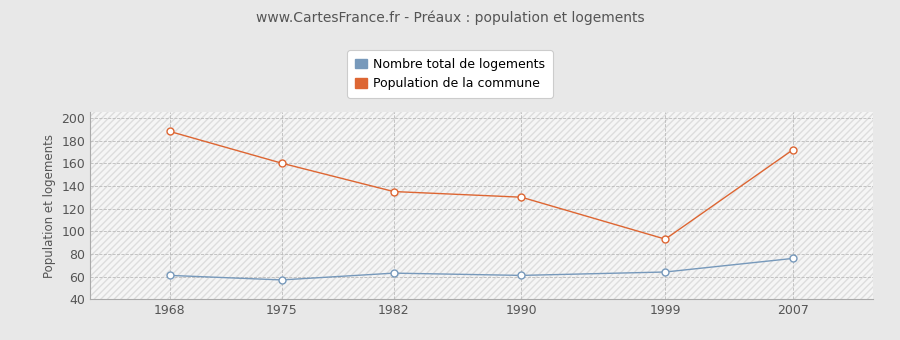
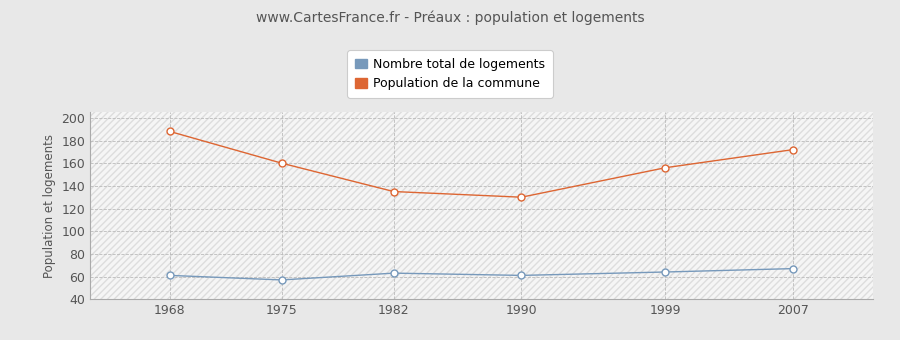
Population de la commune/1999: 93 -> 156
Nombre total de logements/2007: 76 -> 67
